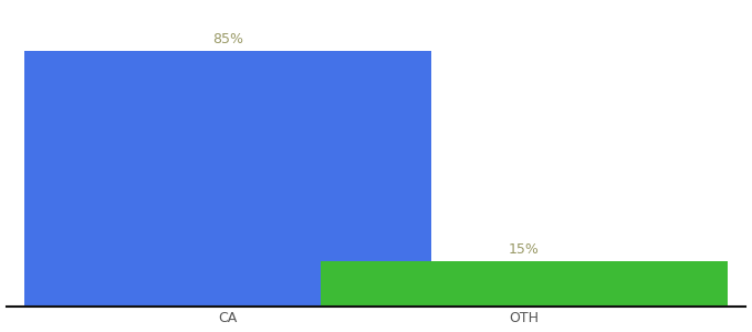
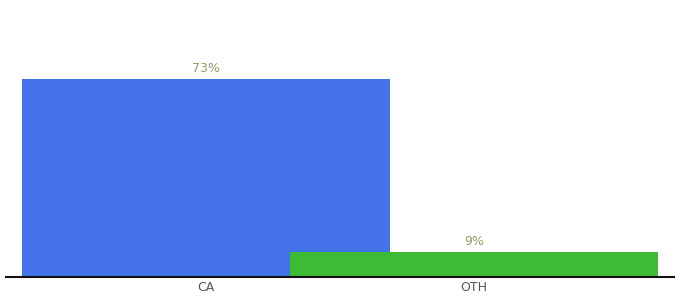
CA: 85% -> 73%
OTH: 15% -> 9%
